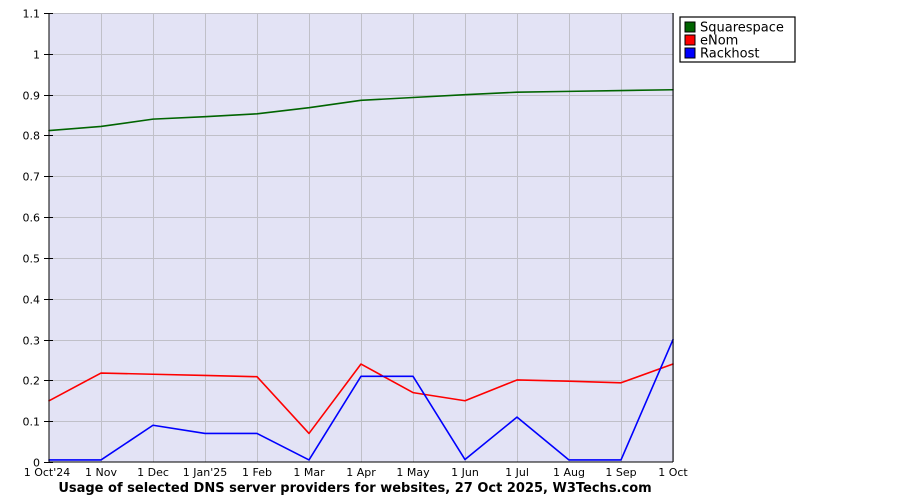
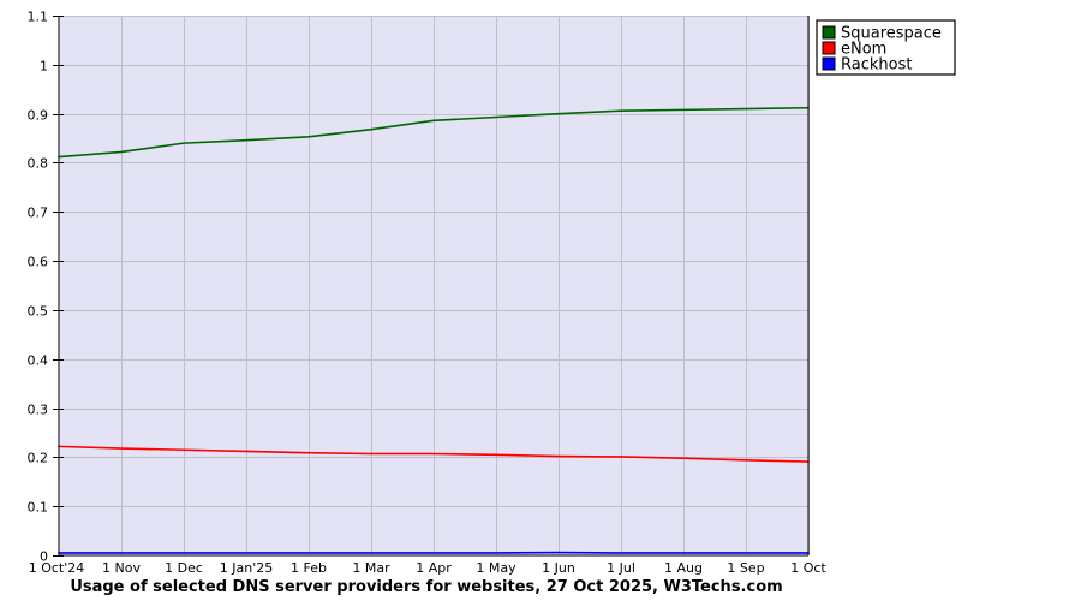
eNom/1 Oct'24: 0.15 -> 0.22
Rackhost/1 Dec: 0.09 -> 0.01
Rackhost/1 Jan'25: 0.07 -> 0.01
Rackhost/1 Feb: 0.07 -> 0.01
eNom/1 Mar: 0.07 -> 0.21
eNom/1 Apr: 0.24 -> 0.21
Rackhost/1 Apr: 0.21 -> 0.01
eNom/1 May: 0.17 -> 0.20
Rackhost/1 May: 0.21 -> 0.01
eNom/1 Jun: 0.15 -> 0.20
Rackhost/1 Jul: 0.11 -> 0.01
eNom/1 Oct: 0.24 -> 0.19
Rackhost/1 Oct: 0.30 -> 0.01
